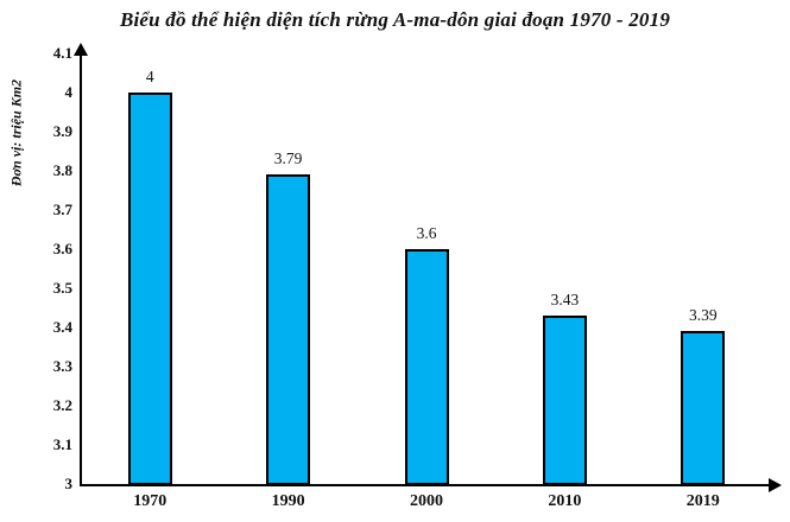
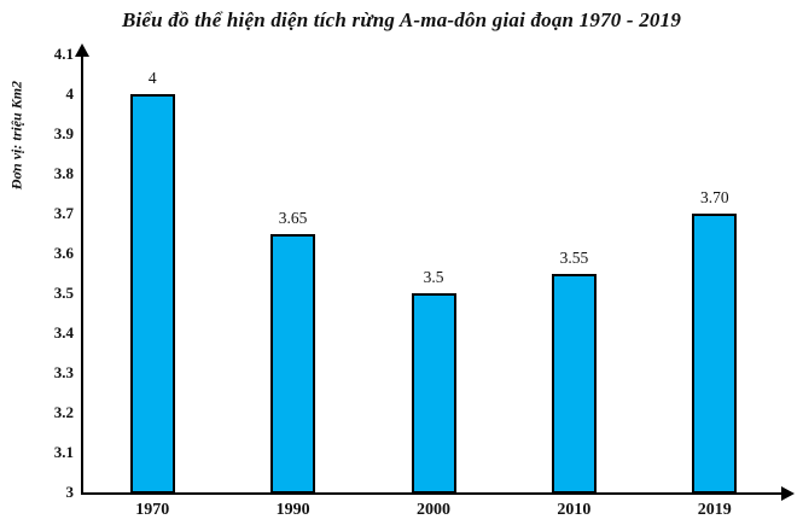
1990: 3.79 -> 3.65
2000: 3.6 -> 3.5
2010: 3.43 -> 3.55
2019: 3.39 -> 3.70
